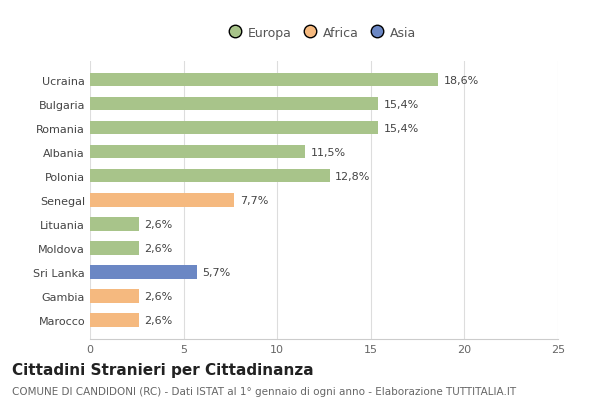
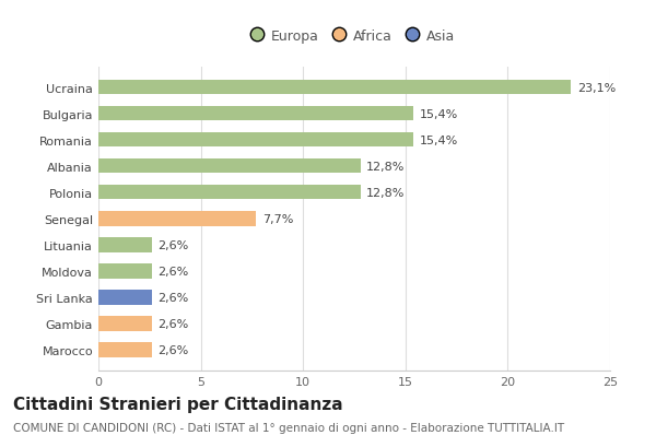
Ucraina: 18,6% -> 23,1%
Albania: 11,5% -> 12,8%
Sri Lanka: 5,7% -> 2,6%
